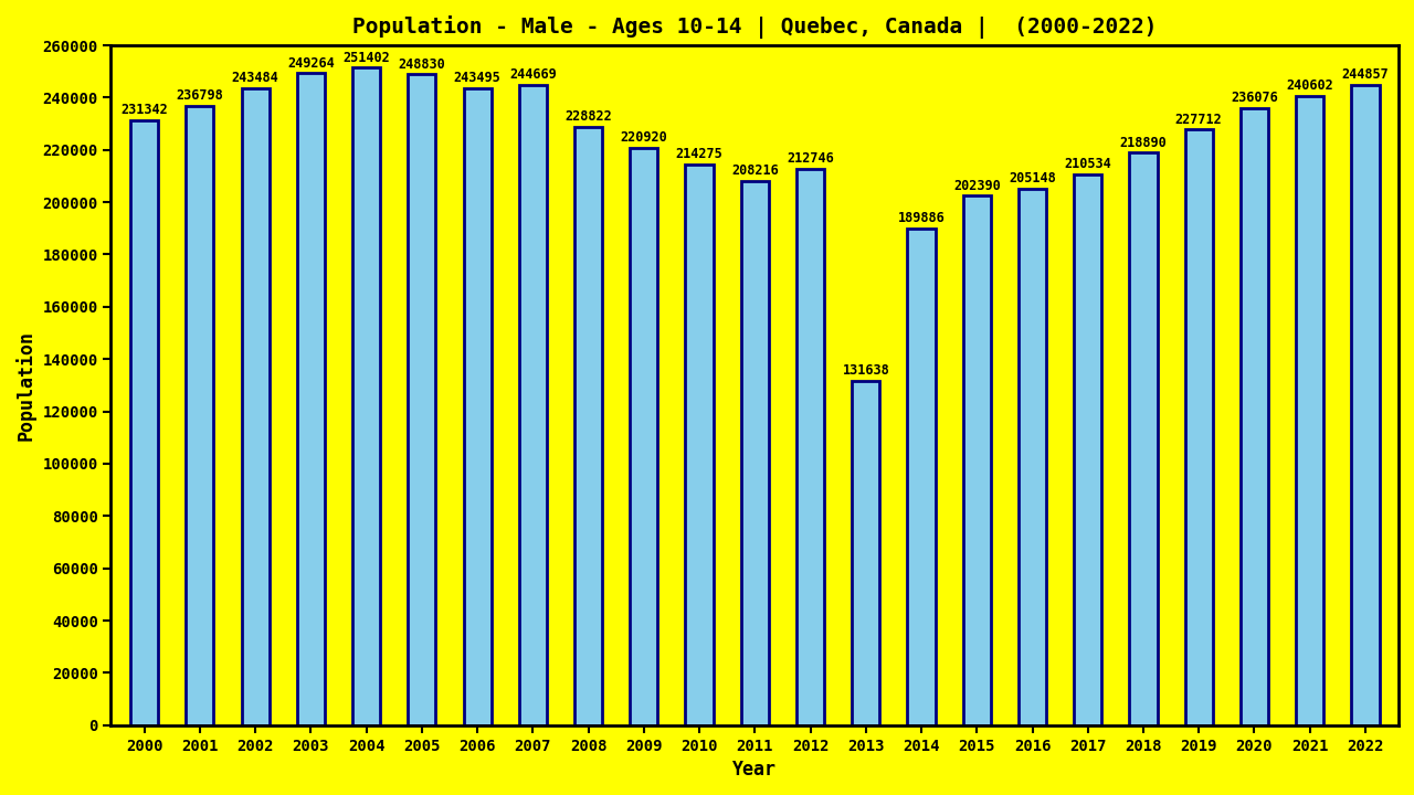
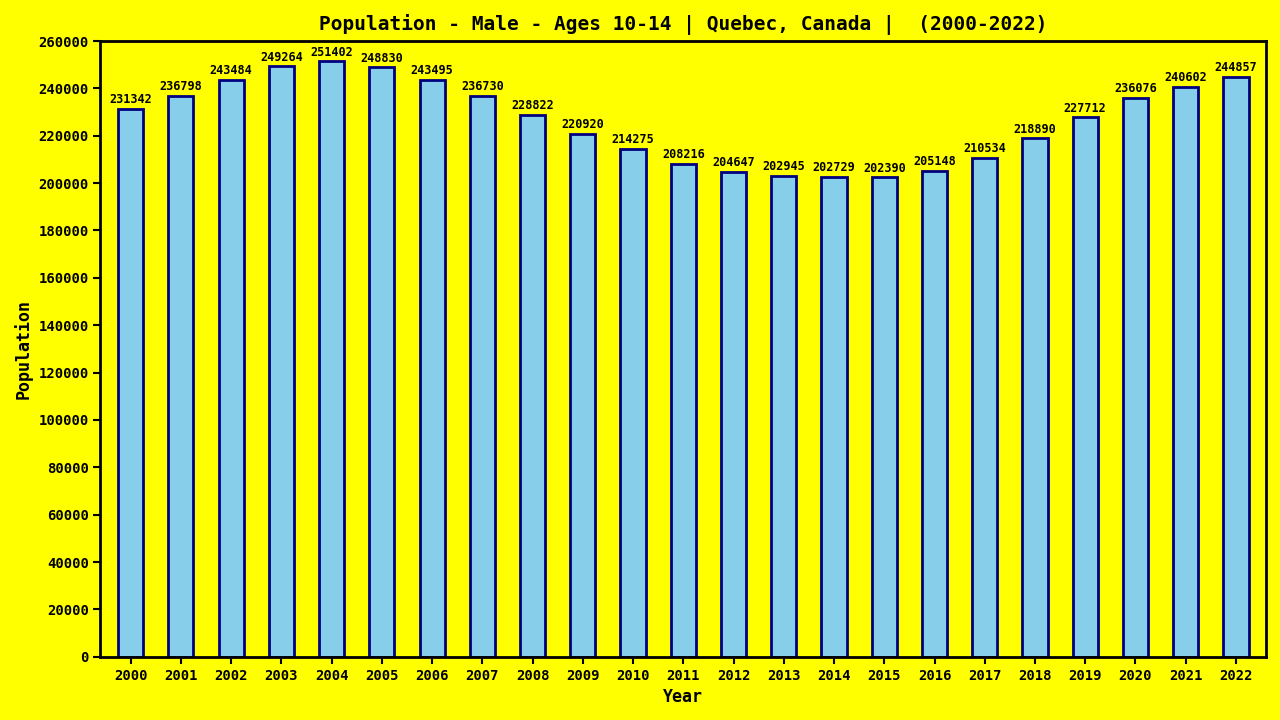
2007: 244669 -> 236730
2012: 212746 -> 204647
2013: 131638 -> 202945
2014: 189886 -> 202729
